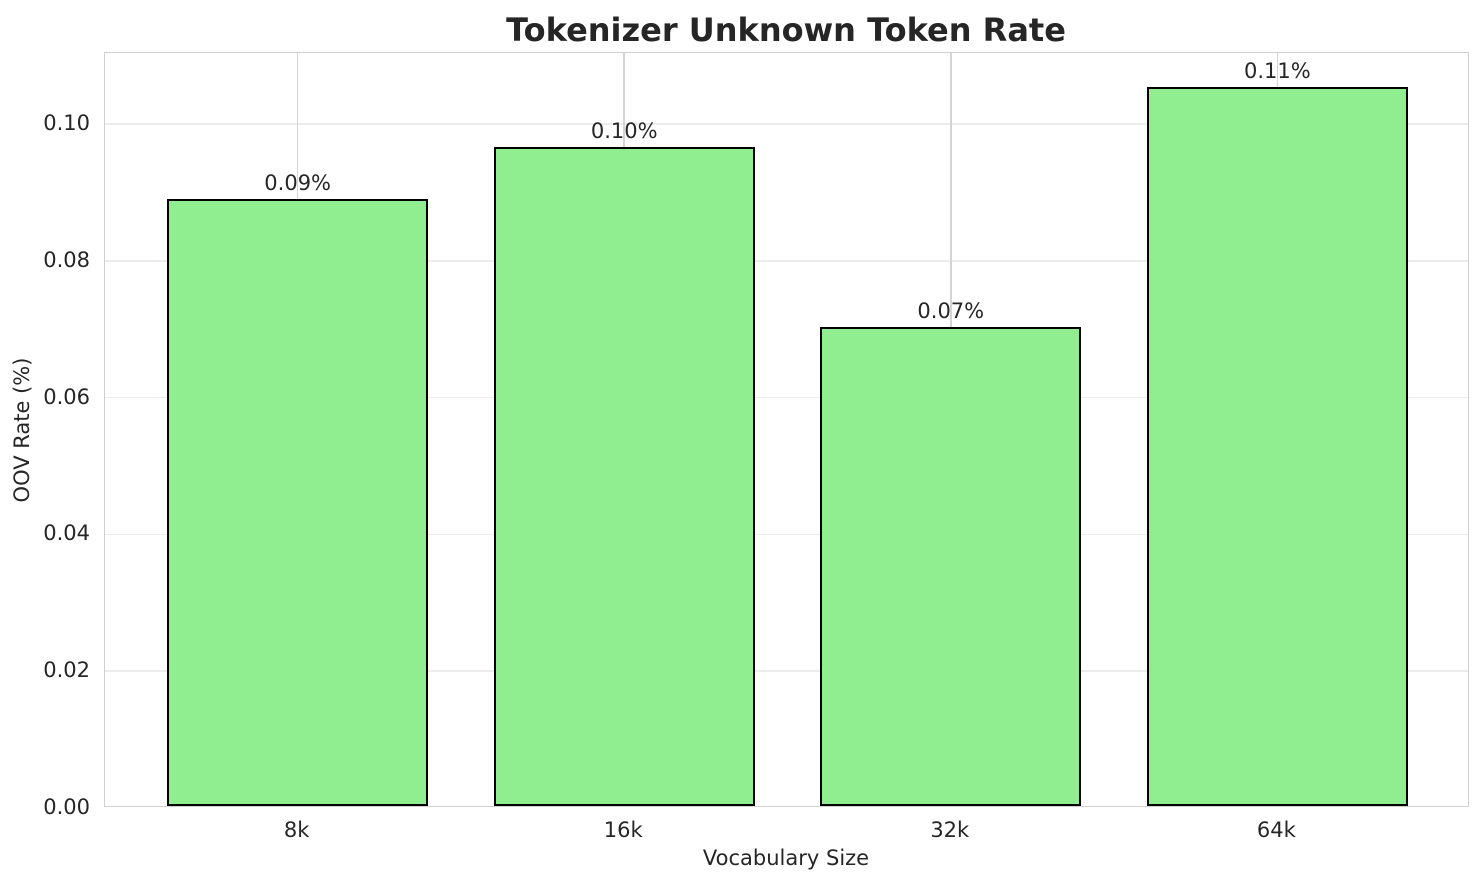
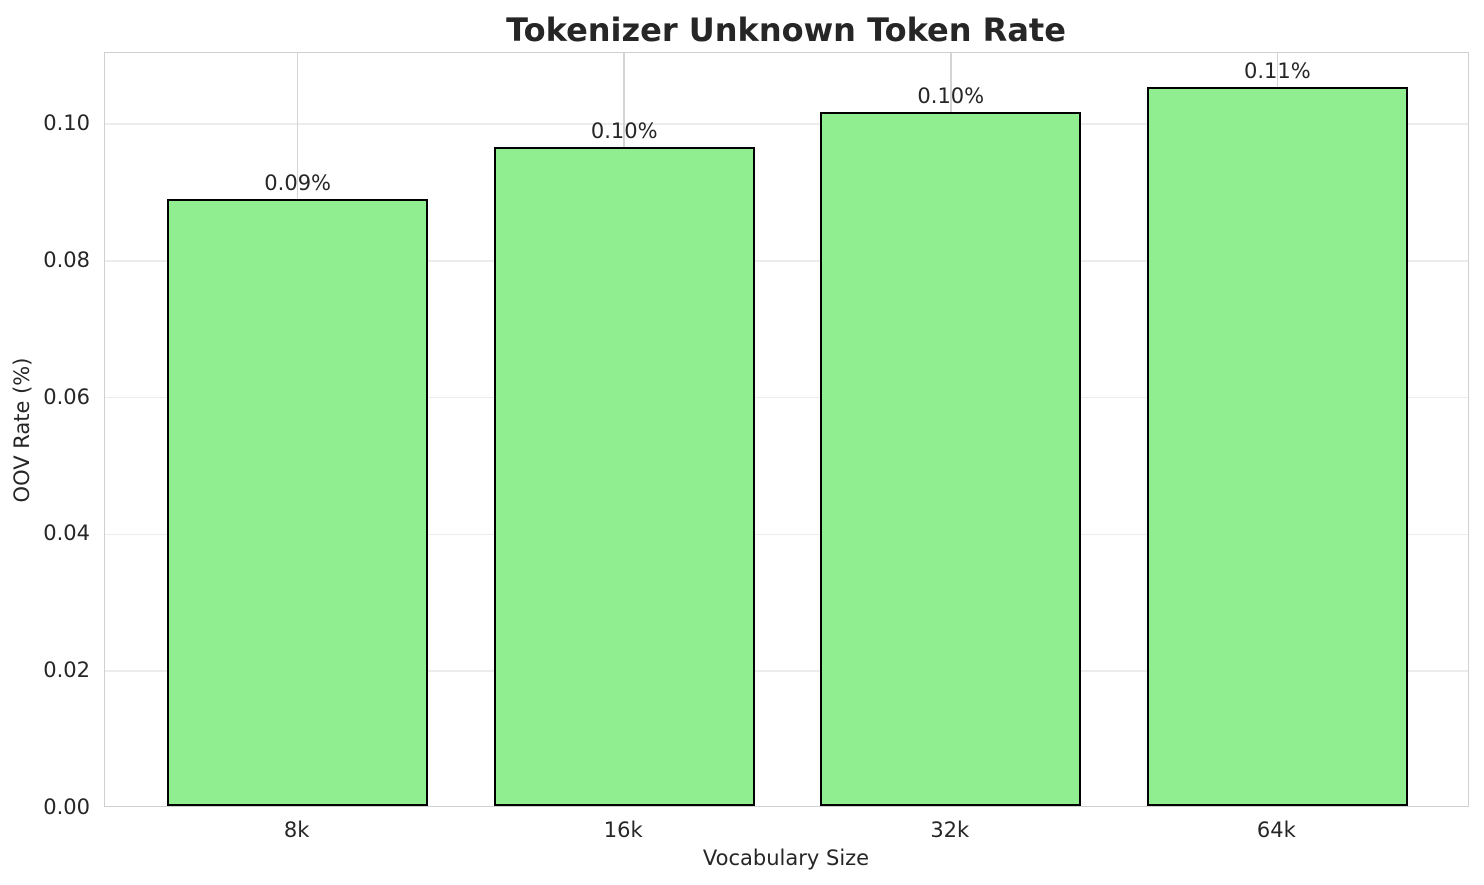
32k: 0.07% -> 0.10%
